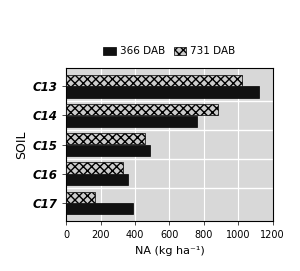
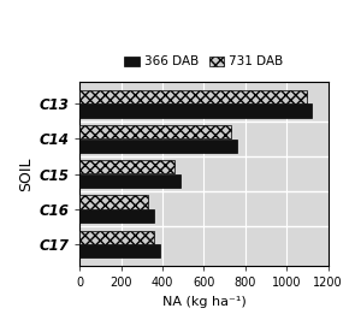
731 DAB/C13: 1020 -> 1100
731 DAB/C14: 880 -> 730
731 DAB/C17: 170 -> 360
